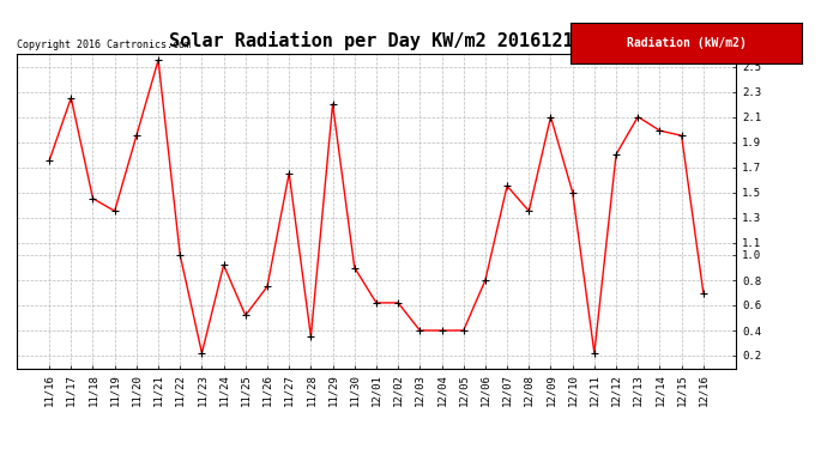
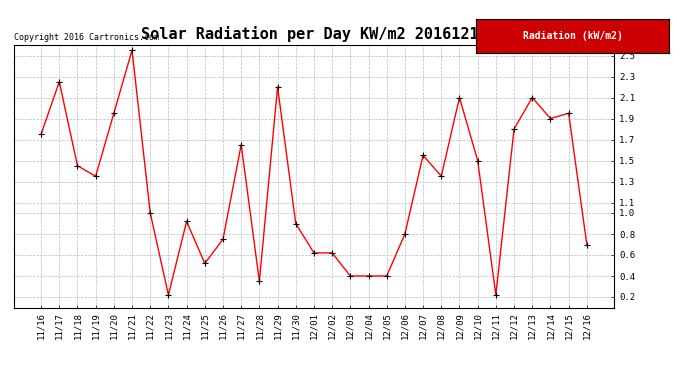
12/14: 1.99 -> 1.90
